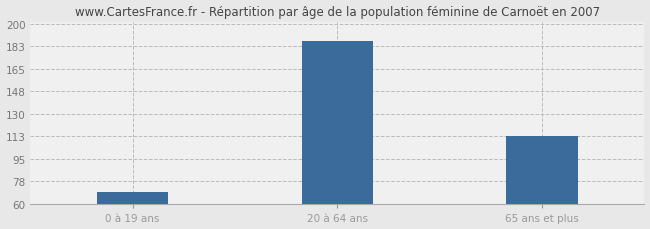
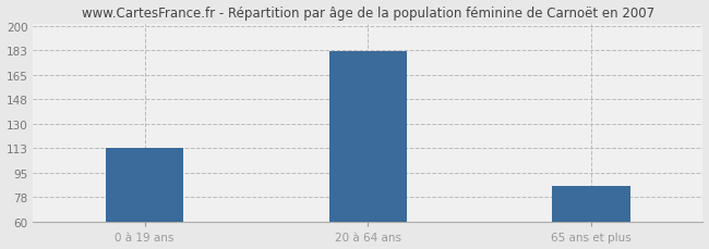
0 à 19 ans: 70 -> 113
20 à 64 ans: 187 -> 182
65 ans et plus: 113 -> 86
